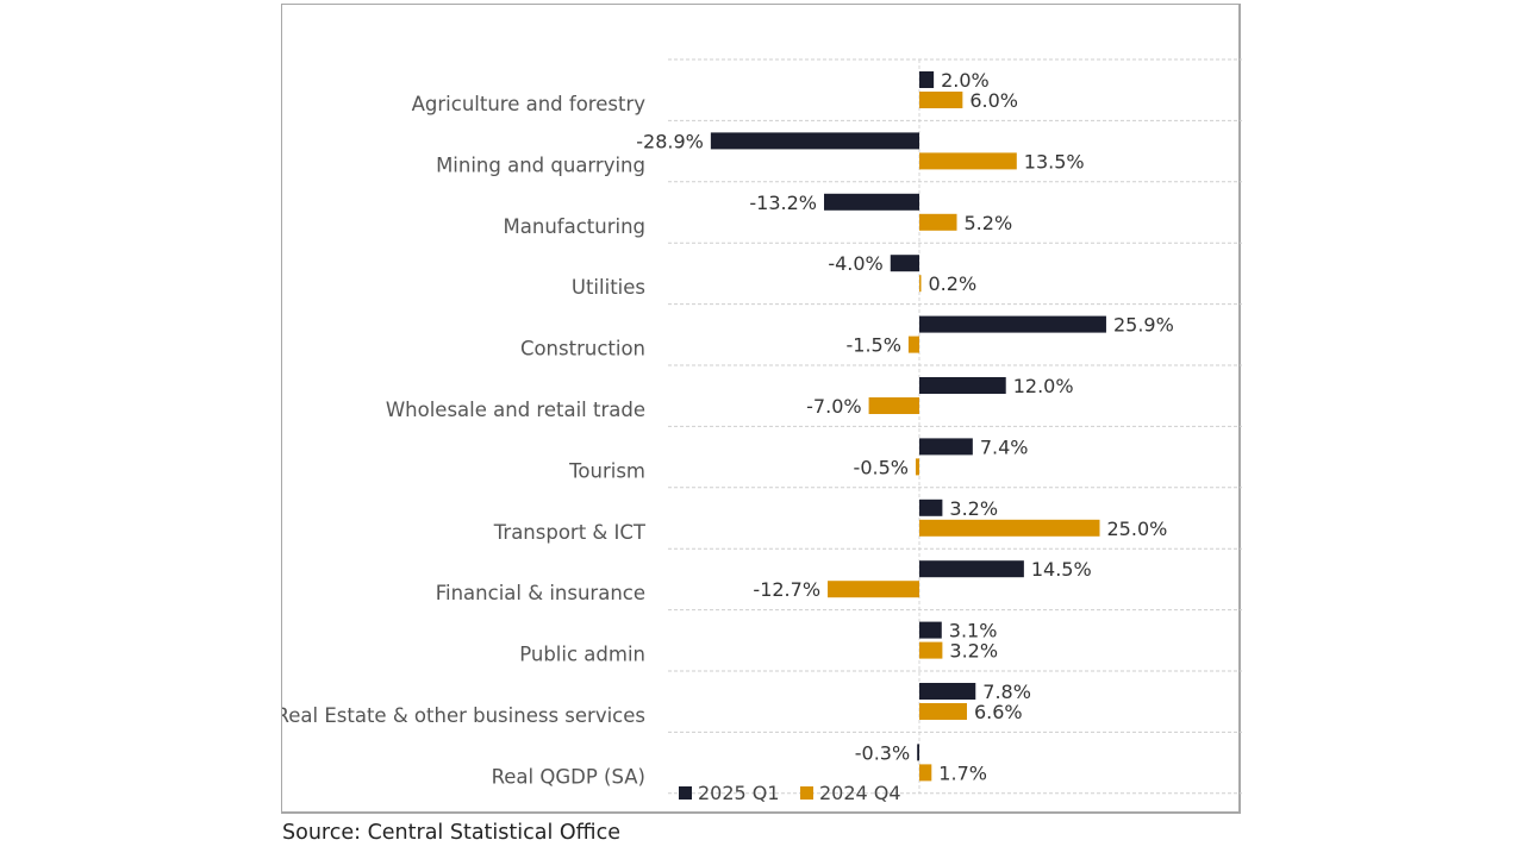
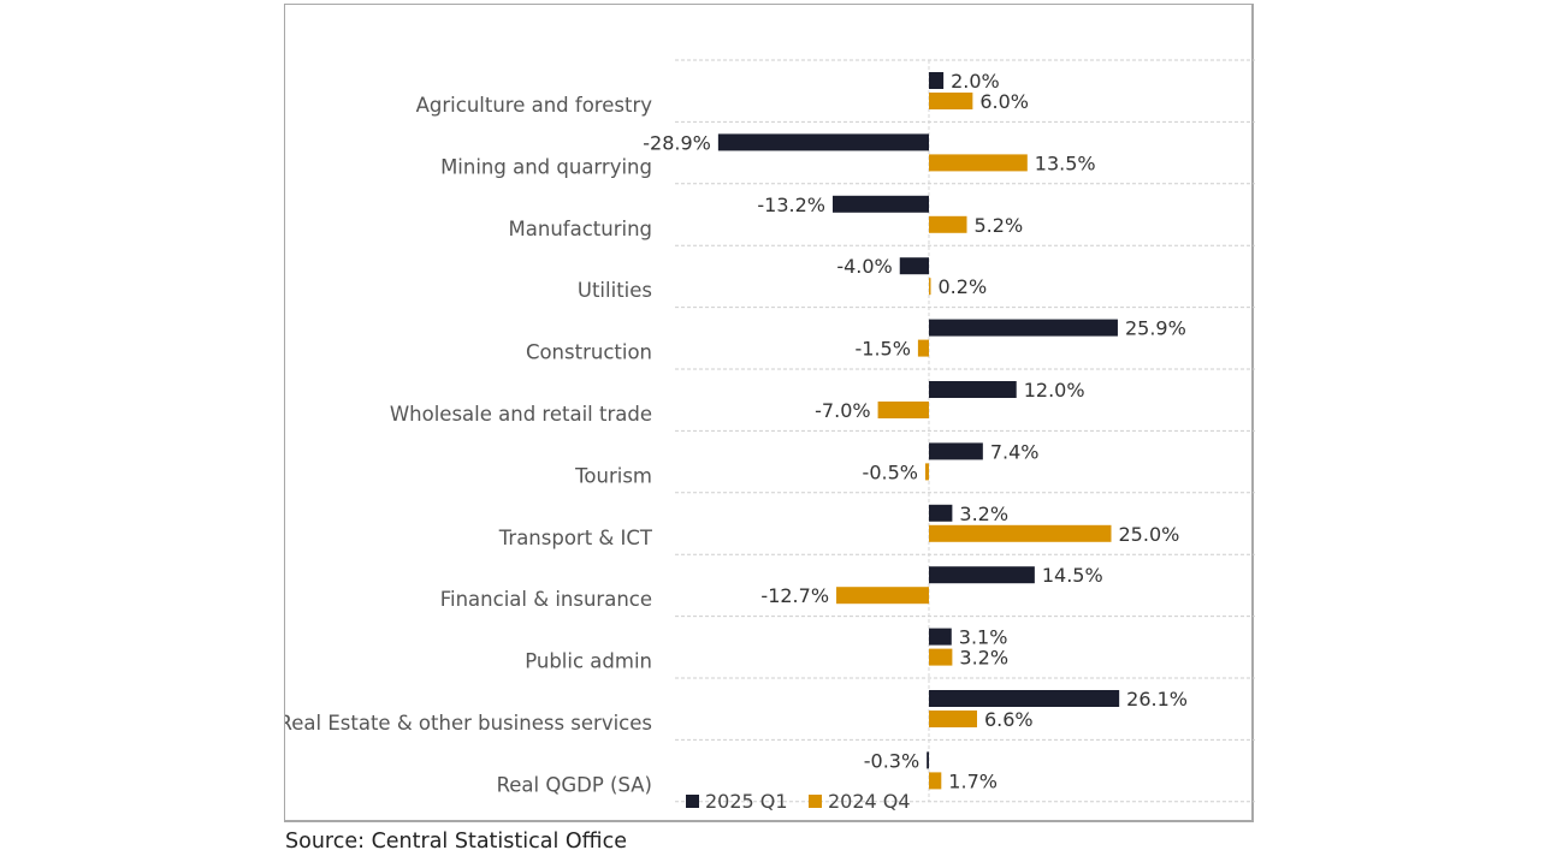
2025 Q1/Real Estate & other business services: 7.8% -> 26.1%
